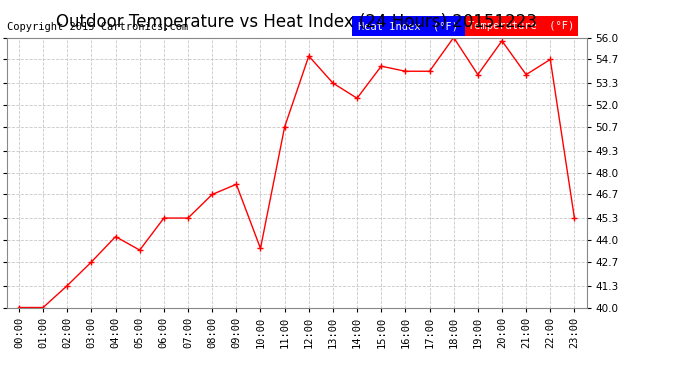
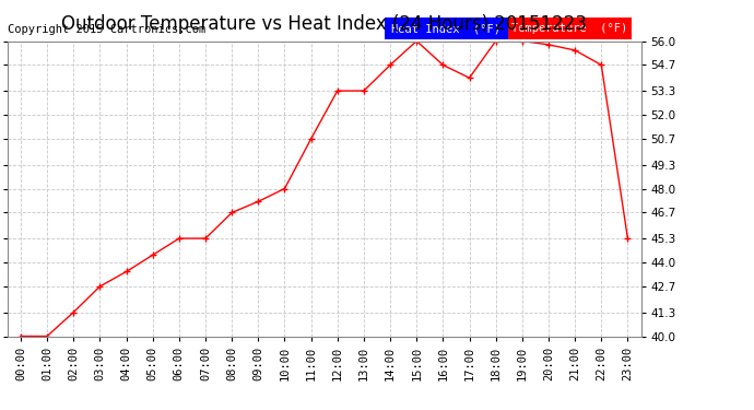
04:00: 44.2 -> 43.5
05:00: 43.4 -> 44.4
10:00: 43.5 -> 48.0
12:00: 54.9 -> 53.3
14:00: 52.4 -> 54.7
15:00: 54.3 -> 56.0
16:00: 54.0 -> 54.7
19:00: 53.8 -> 56.0
21:00: 53.8 -> 55.5
